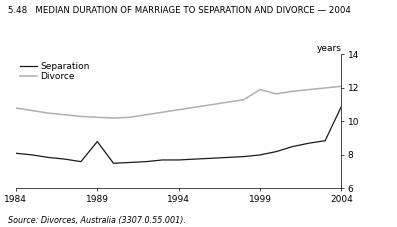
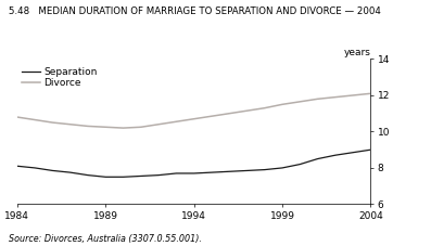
Separation/1989: 8.8 -> 7.5
Divorce/1999: 11.9 -> 11.5
Separation/2004: 10.9 -> 9.0
